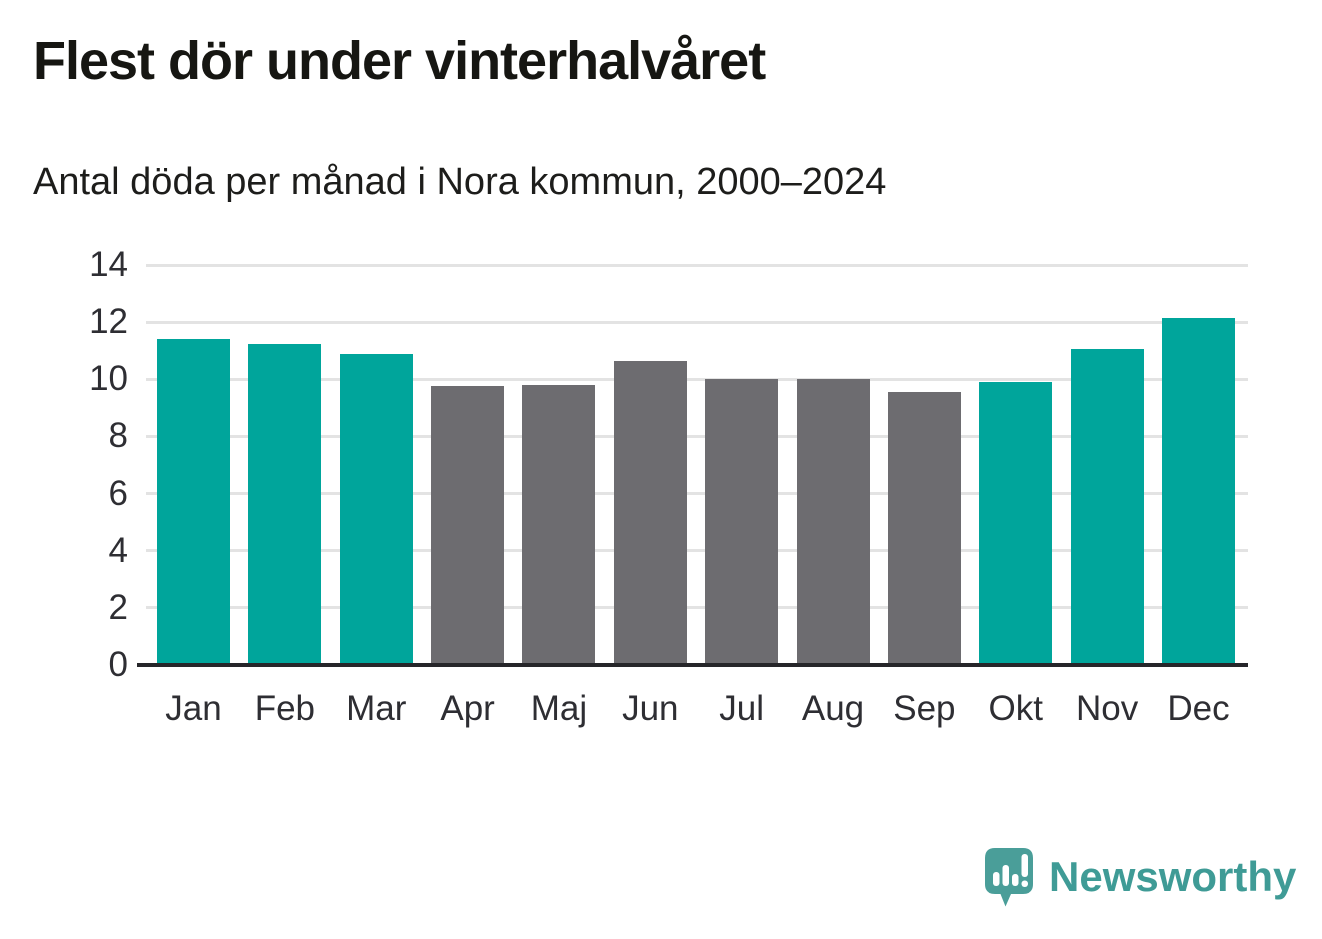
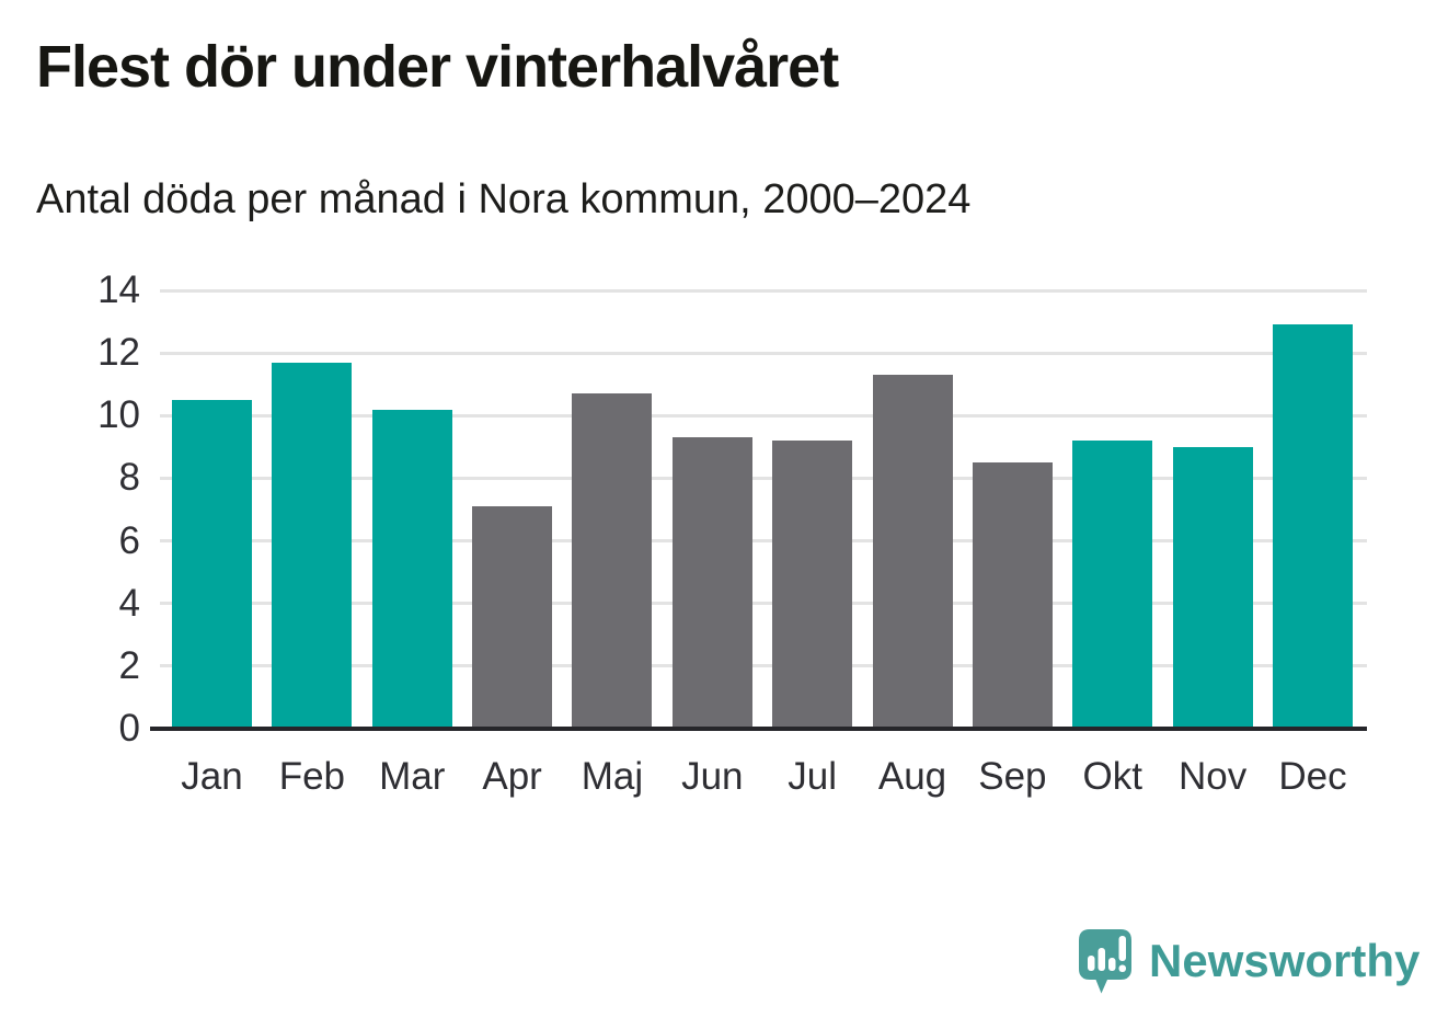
Jan: 11.4 -> 10.5
Feb: 11.2 -> 11.7
Mar: 10.9 -> 10.2
Apr: 9.8 -> 7.1
Maj: 9.8 -> 10.7
Jun: 10.7 -> 9.3
Jul: 10.0 -> 9.2
Aug: 10.0 -> 11.3
Sep: 9.6 -> 8.5
Okt: 9.9 -> 9.2
Nov: 11.1 -> 9.0
Dec: 12.2 -> 12.9
